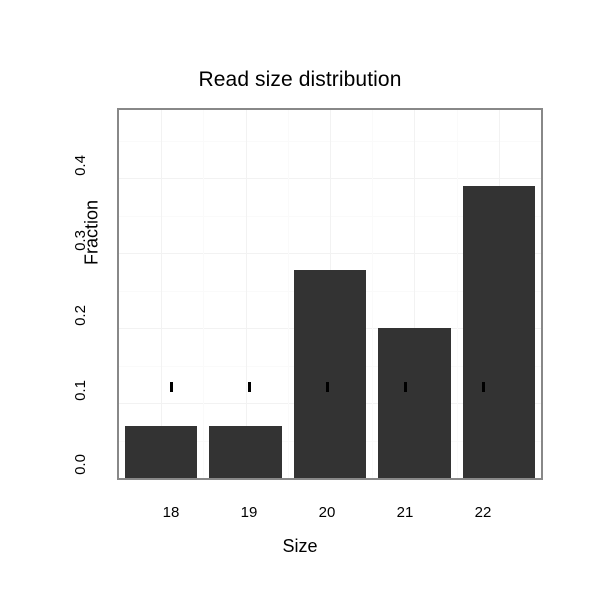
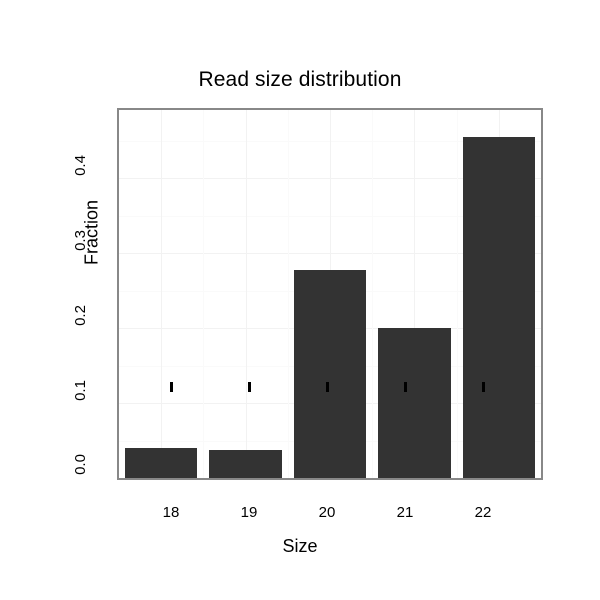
18: 0.07 -> 0.04
19: 0.07 -> 0.04
22: 0.39 -> 0.46
